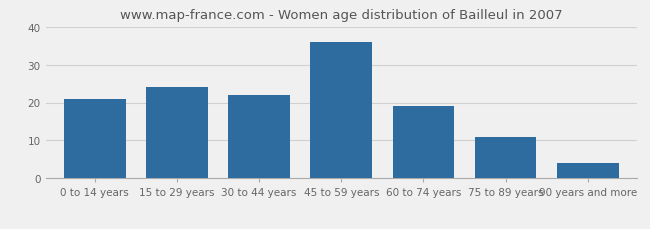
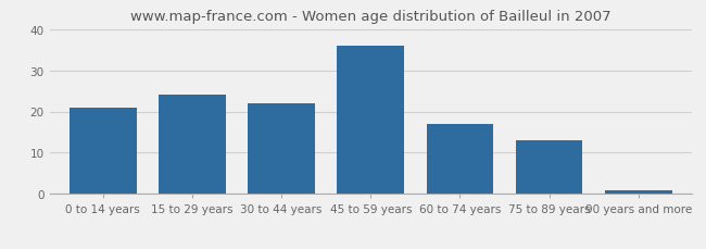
60 to 74 years: 19 -> 17
75 to 89 years: 11 -> 13
90 years and more: 4 -> 1
